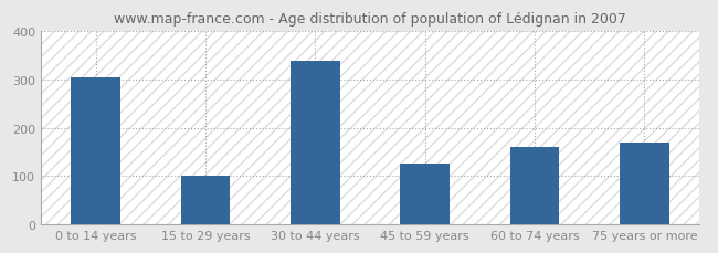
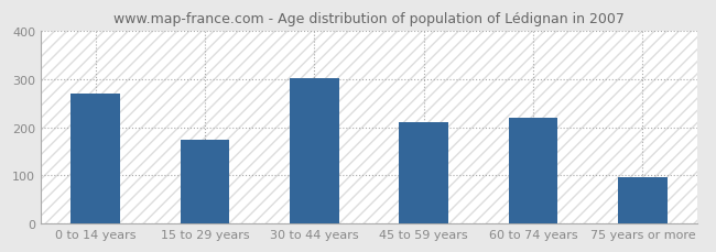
0 to 14 years: 305 -> 270
15 to 29 years: 100 -> 175
30 to 44 years: 340 -> 302
45 to 59 years: 125 -> 211
60 to 74 years: 160 -> 219
75 years or more: 170 -> 97
